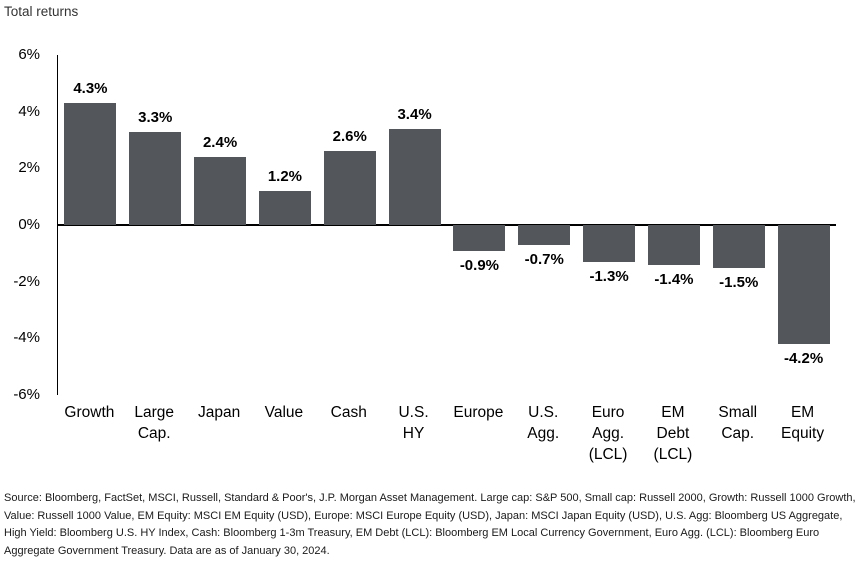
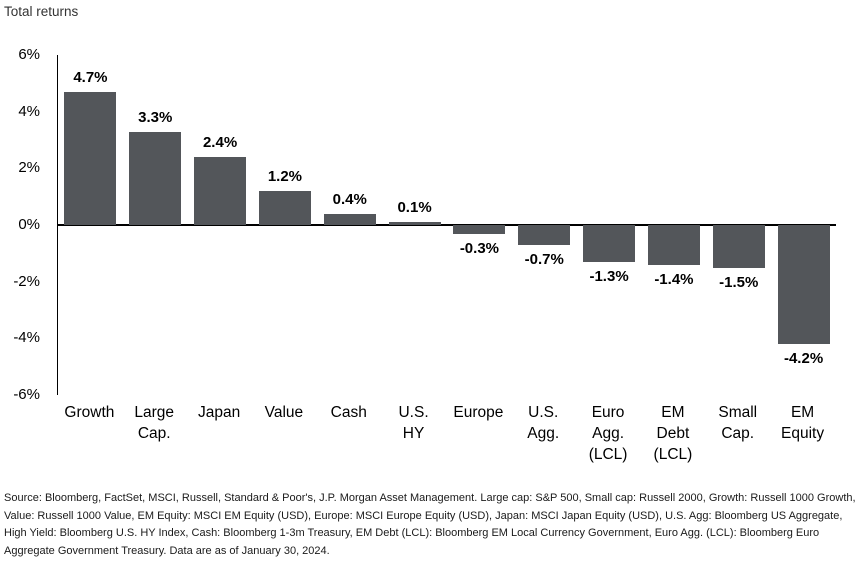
Growth: 4.3% -> 4.7%
Cash: 2.6% -> 0.4%
U.S. HY: 3.4% -> 0.1%
Europe: -0.9% -> -0.3%
